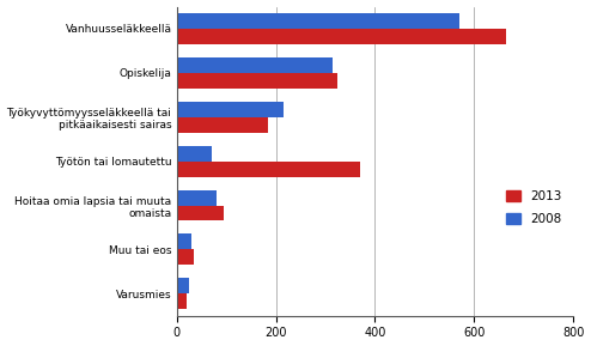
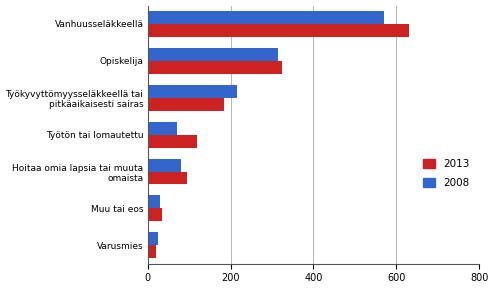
2013/Vanhuusseläkkeellä: 665 -> 630
2013/Työtön tai lomautettu: 370 -> 120
